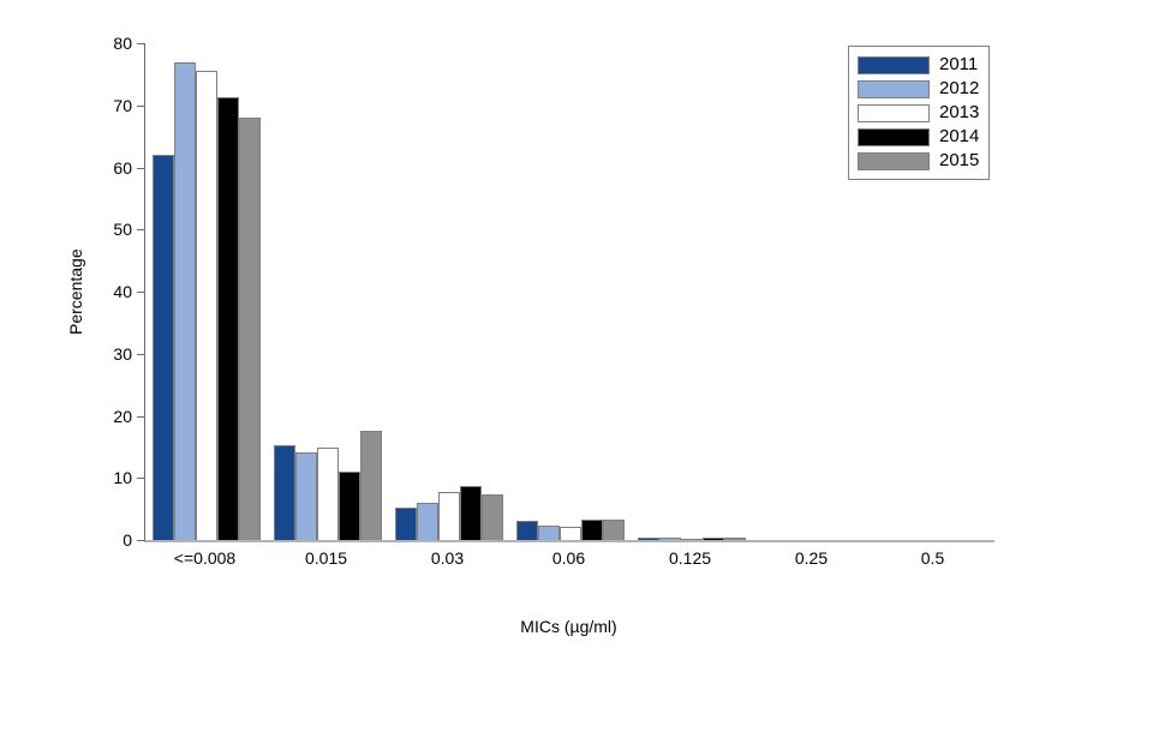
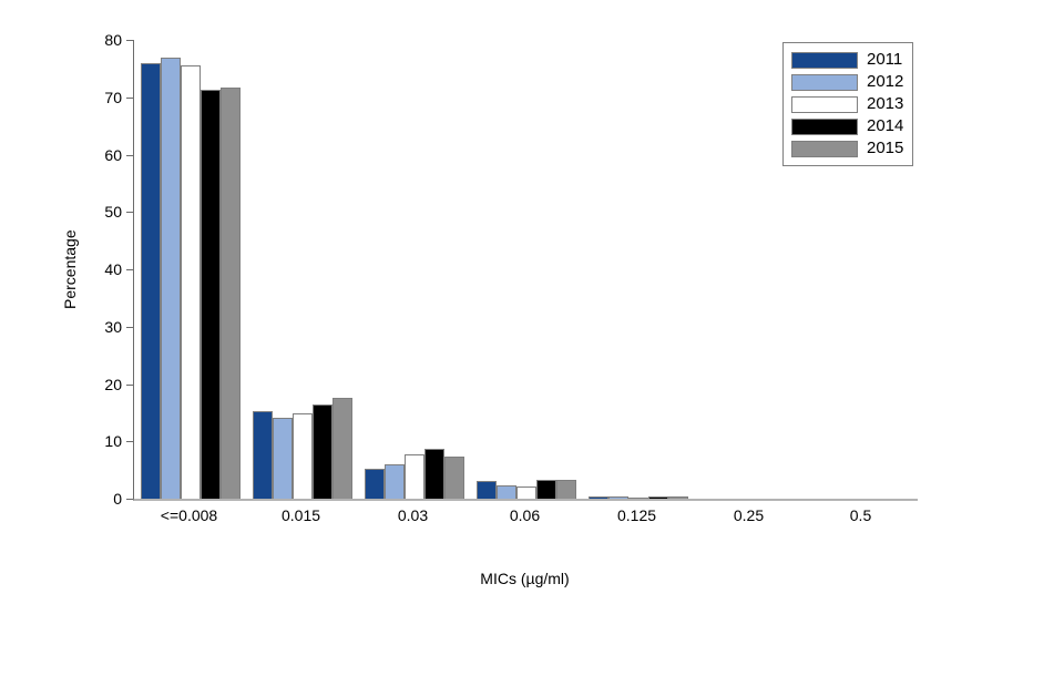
2011/<=0.008: 62 -> 76
2015/<=0.008: 68 -> 72
2014/0.015: 11 -> 16
